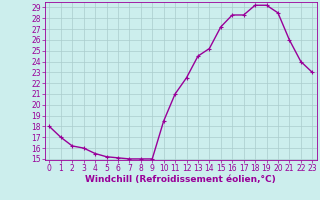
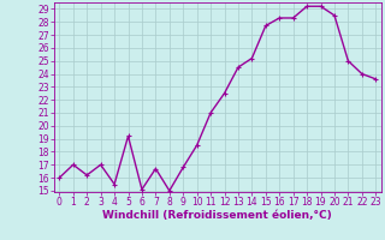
0: 18.0 -> 16.0
3: 16.0 -> 17.0
5: 15.2 -> 19.2
7: 15.0 -> 16.7
9: 15.0 -> 16.8
15: 27.2 -> 27.7
21: 26.0 -> 25.0
23: 23.0 -> 23.6
